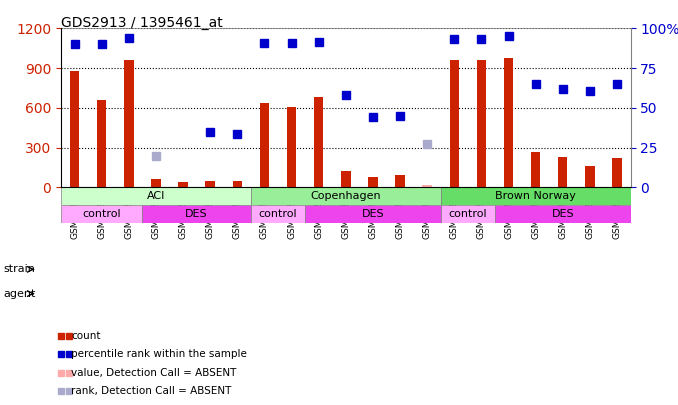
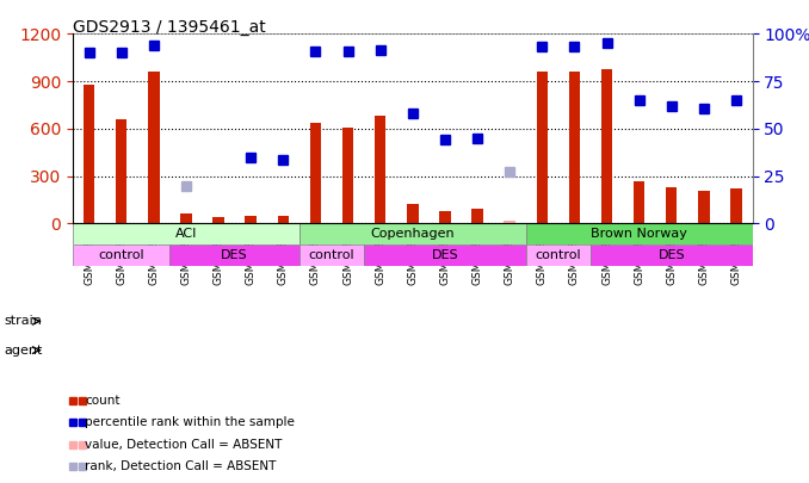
GSM92219: 160 -> 210
